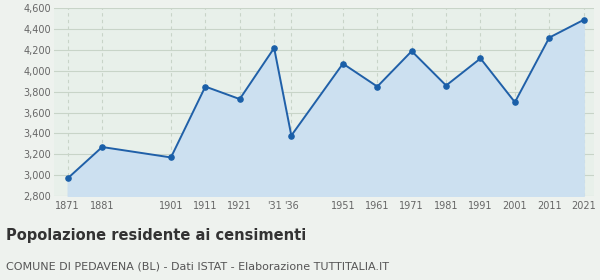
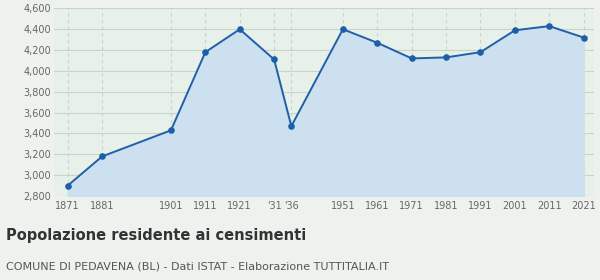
1871: 2,970 -> 2,900
1881: 3,270 -> 3,180
1901: 3,170 -> 3,430
1911: 3,850 -> 4,180
1921: 3,730 -> 4,400
'31: 4,220 -> 4,110
'36: 3,380 -> 3,470
1951: 4,070 -> 4,400
1961: 3,850 -> 4,270
1971: 4,190 -> 4,120
1981: 3,860 -> 4,130
1991: 4,120 -> 4,180
2001: 3,700 -> 4,390
2011: 4,320 -> 4,430
2021: 4,490 -> 4,320
